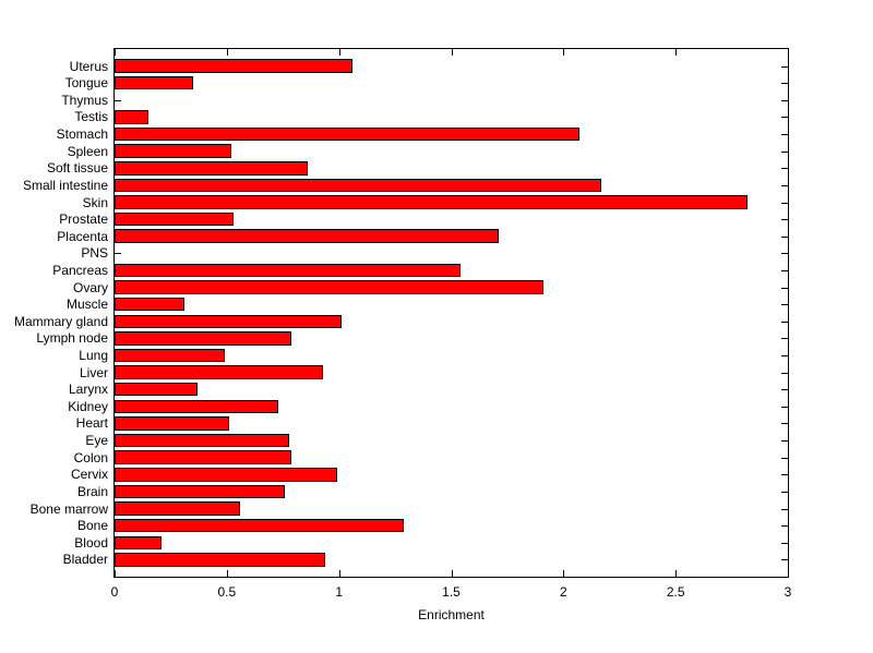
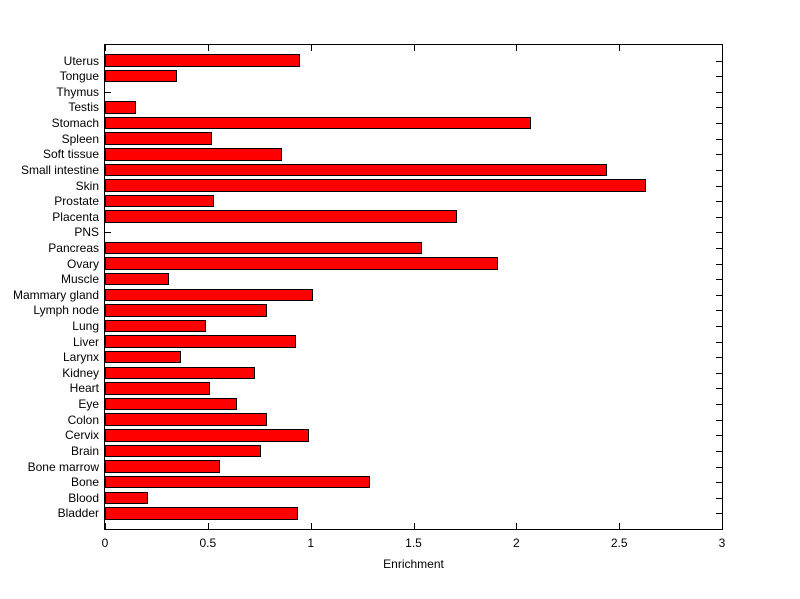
Uterus: 1.06 -> 0.95
Small intestine: 2.17 -> 2.44
Skin: 2.82 -> 2.63
Eye: 0.78 -> 0.64
